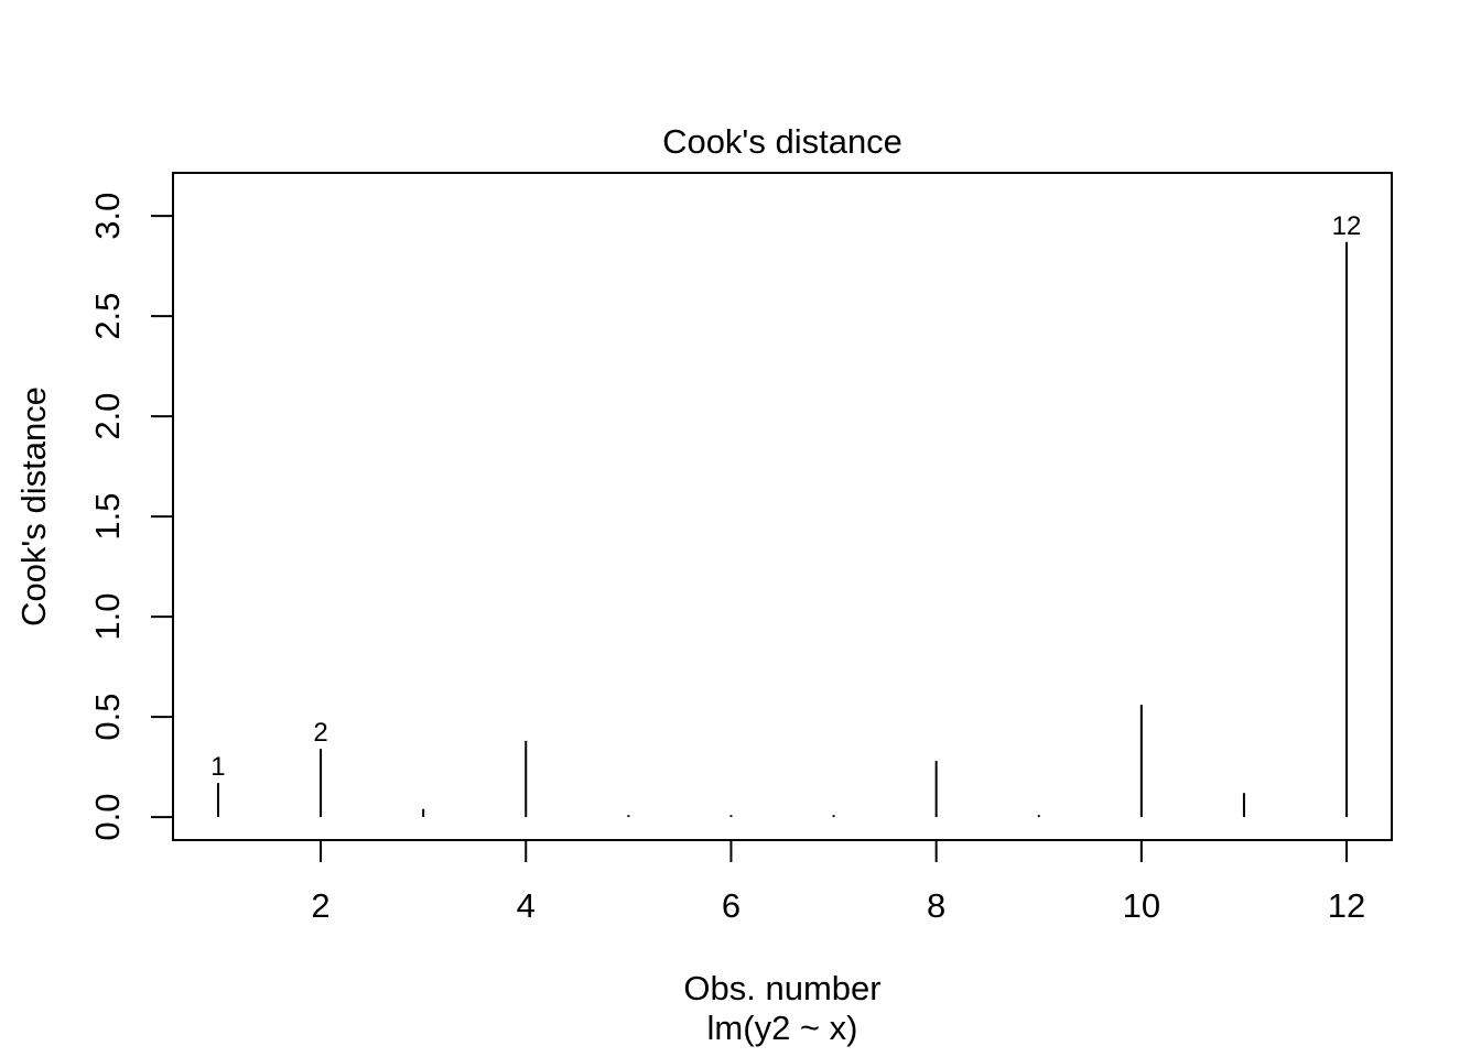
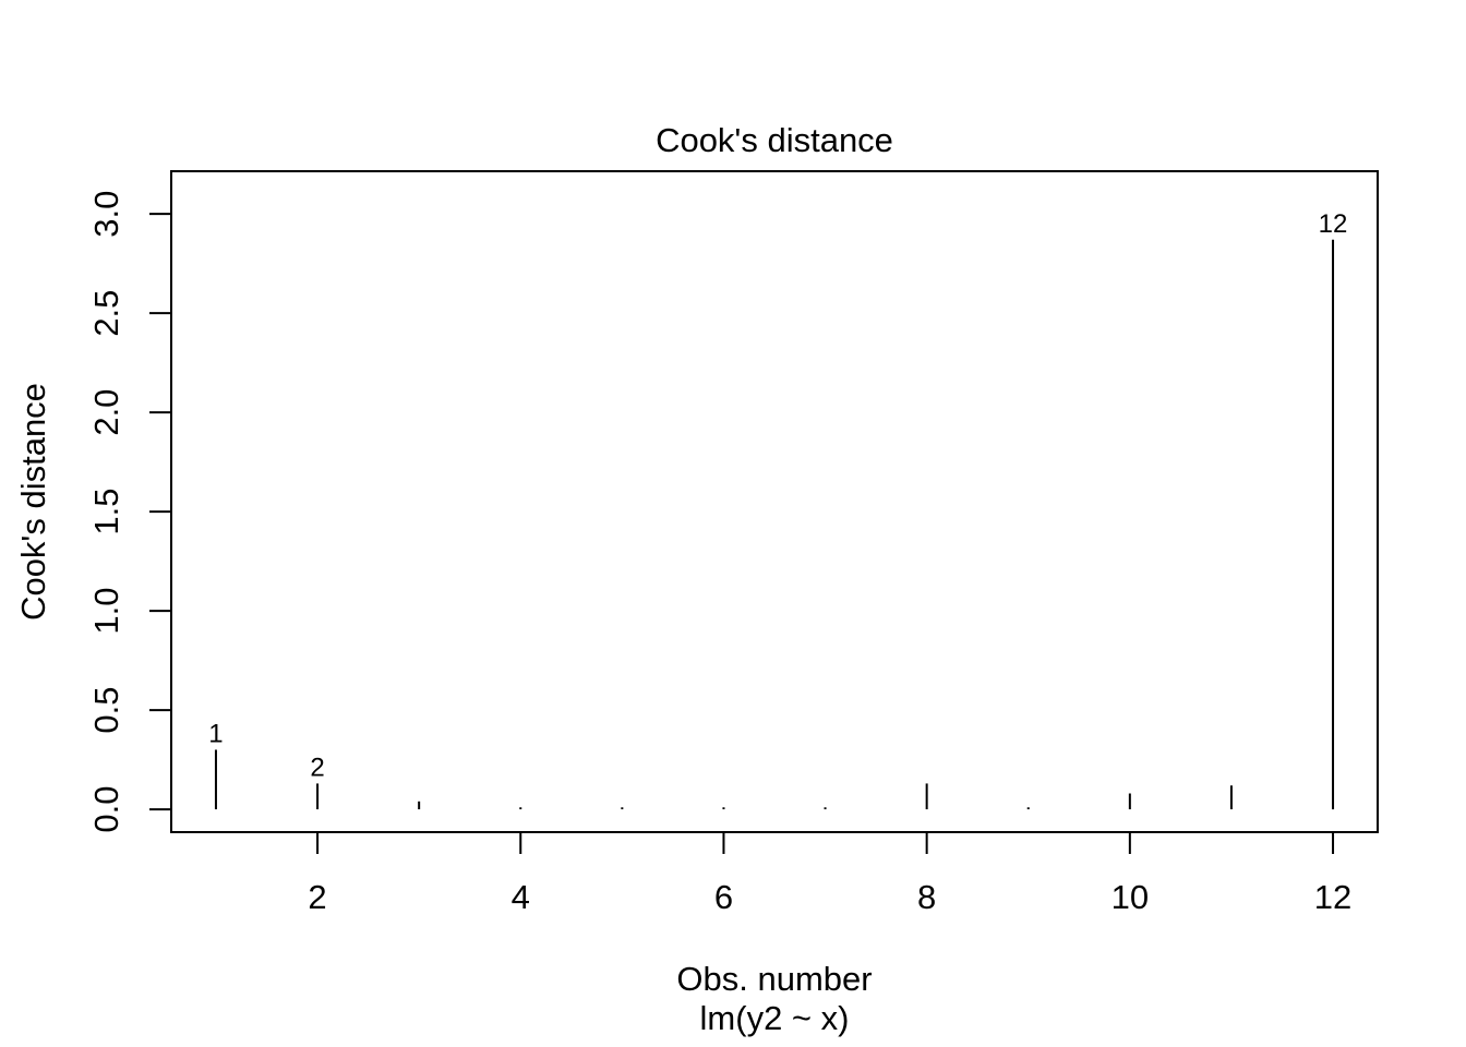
1: 0.17 -> 0.30
2: 0.34 -> 0.13
4: 0.38 -> 0.01
8: 0.28 -> 0.13
10: 0.56 -> 0.08
